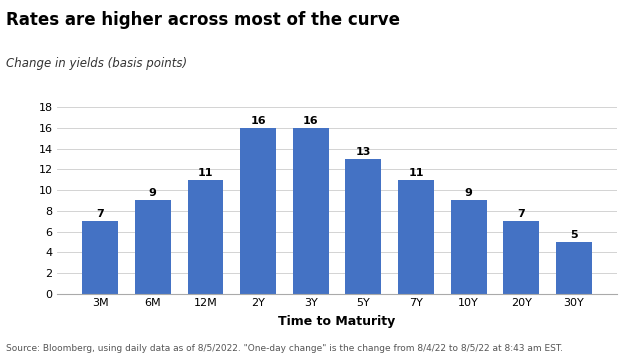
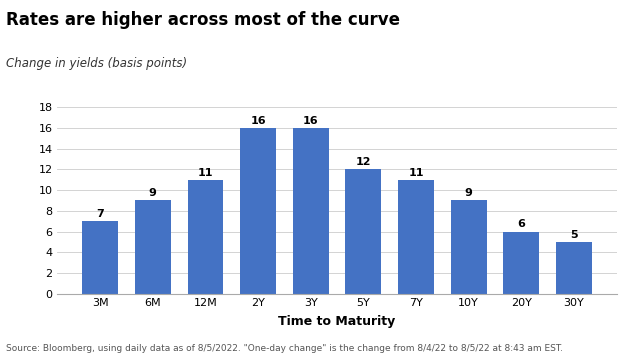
5Y: 13 -> 12
20Y: 7 -> 6
